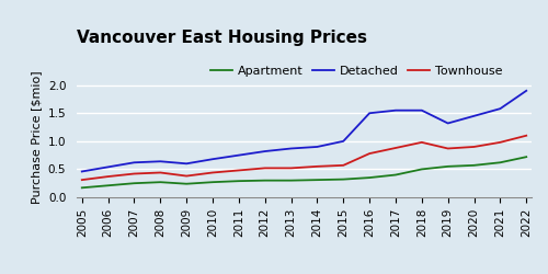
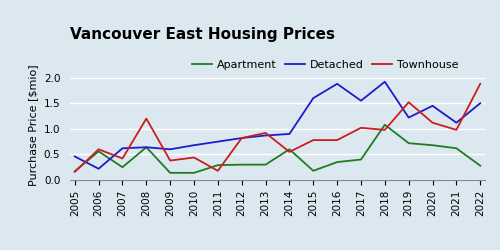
Townhouse/2005: 0.31 -> 0.16
Apartment/2006: 0.21 -> 0.56
Detached/2006: 0.54 -> 0.22
Townhouse/2006: 0.37 -> 0.60
Apartment/2008: 0.27 -> 0.64
Townhouse/2008: 0.44 -> 1.20
Apartment/2009: 0.24 -> 0.14
Apartment/2010: 0.27 -> 0.14
Townhouse/2011: 0.48 -> 0.18
Townhouse/2012: 0.52 -> 0.82
Townhouse/2013: 0.52 -> 0.92
Apartment/2014: 0.31 -> 0.60
Apartment/2015: 0.32 -> 0.18
Detached/2015: 1.00 -> 1.60
Townhouse/2015: 0.57 -> 0.78
Detached/2016: 1.50 -> 1.88
Townhouse/2017: 0.88 -> 1.02
Apartment/2018: 0.50 -> 1.08
Detached/2018: 1.55 -> 1.92
Apartment/2019: 0.55 -> 0.72
Detached/2019: 1.32 -> 1.22
Townhouse/2019: 0.87 -> 1.52
Apartment/2020: 0.57 -> 0.68
Townhouse/2020: 0.90 -> 1.12
Detached/2021: 1.58 -> 1.12
Apartment/2022: 0.72 -> 0.28
Detached/2022: 1.90 -> 1.50
Townhouse/2022: 1.10 -> 1.88
